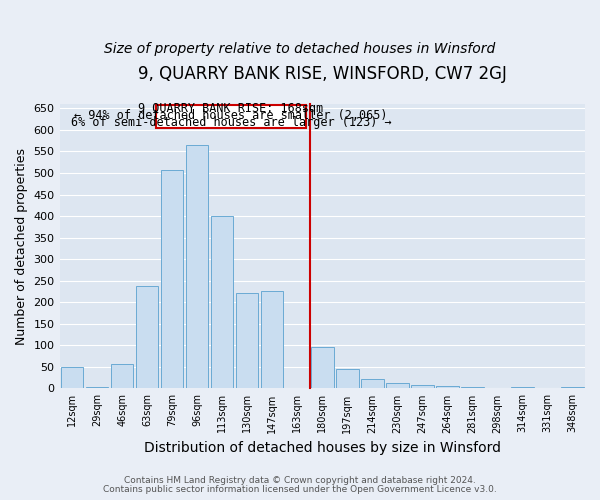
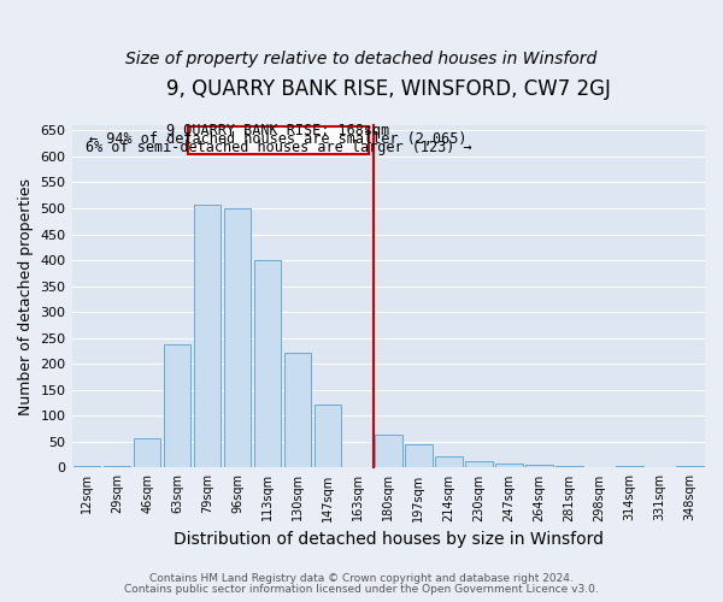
12sqm: 50 -> 3
96sqm: 565 -> 500
147sqm: 225 -> 122
180sqm: 95 -> 63
